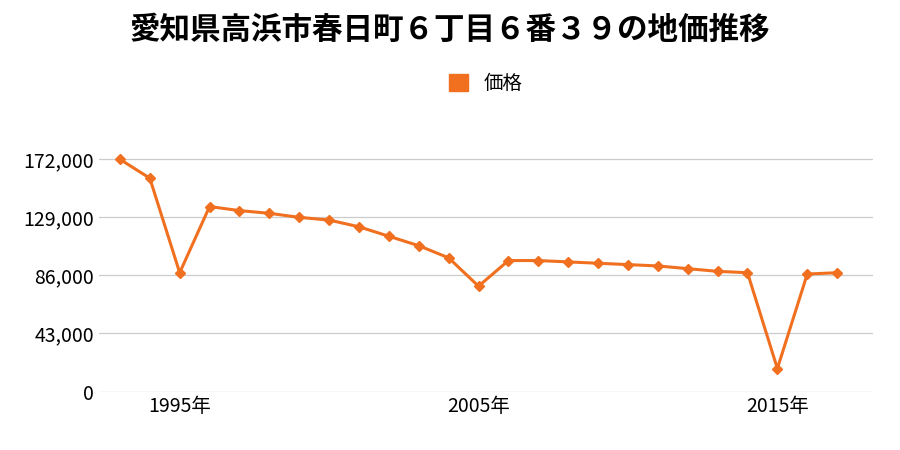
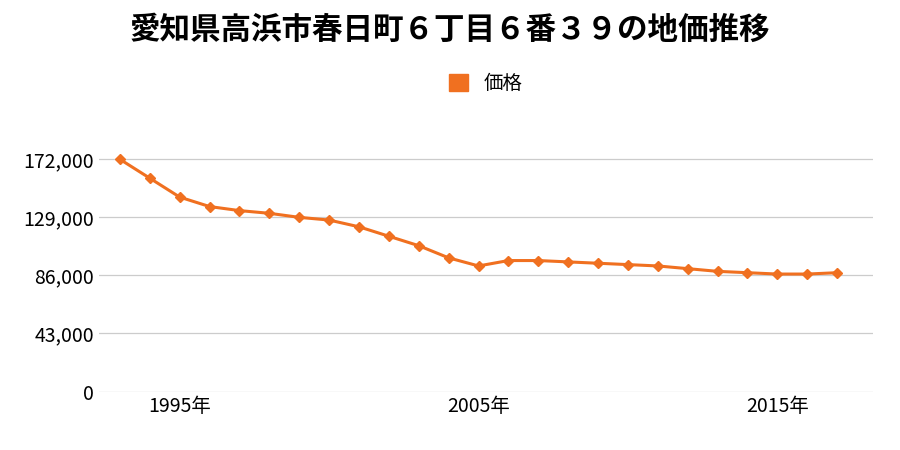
1995年: 88,000 -> 144,000
2005年: 78,000 -> 93,000
2015年: 17,000 -> 87,000
